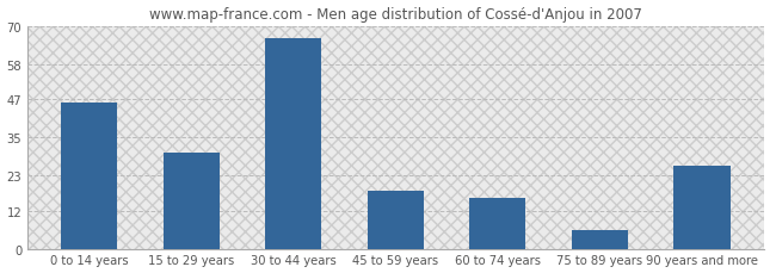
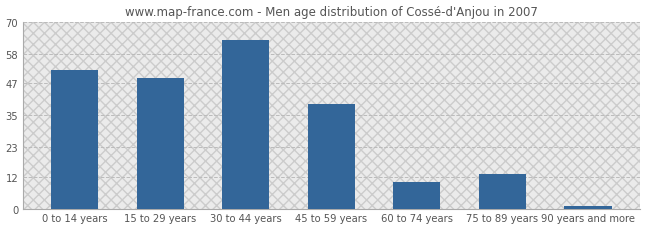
0 to 14 years: 46 -> 52
15 to 29 years: 30 -> 49
30 to 44 years: 66 -> 63
45 to 59 years: 18 -> 39
60 to 74 years: 16 -> 10
75 to 89 years: 6 -> 13
90 years and more: 26 -> 1
